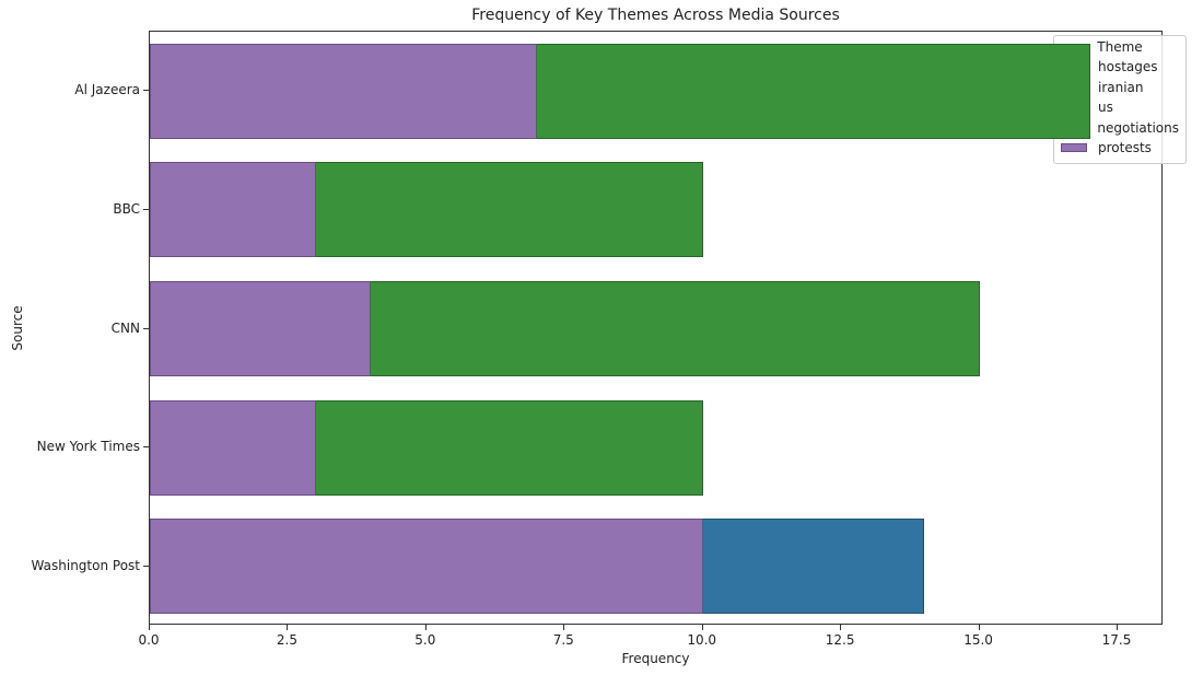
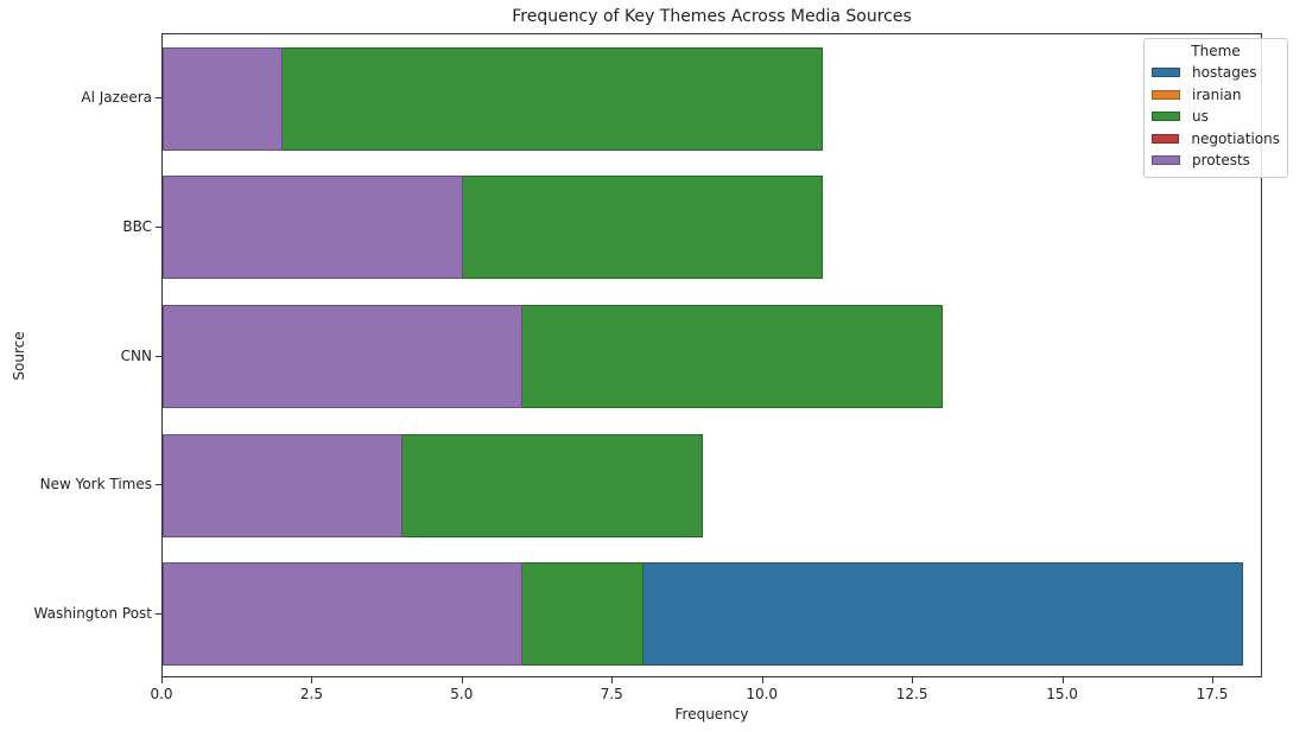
us/Al Jazeera: 17 -> 11
protests/Al Jazeera: 7 -> 2
us/BBC: 10 -> 11
protests/BBC: 3 -> 5
us/CNN: 15 -> 13
protests/CNN: 4 -> 6
us/New York Times: 10 -> 9
protests/New York Times: 3 -> 4
hostages/Washington Post: 14 -> 18
us/Washington Post: 9 -> 8
protests/Washington Post: 10 -> 6
